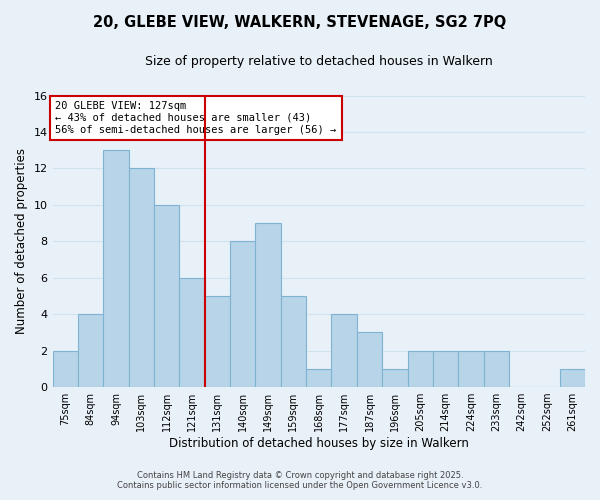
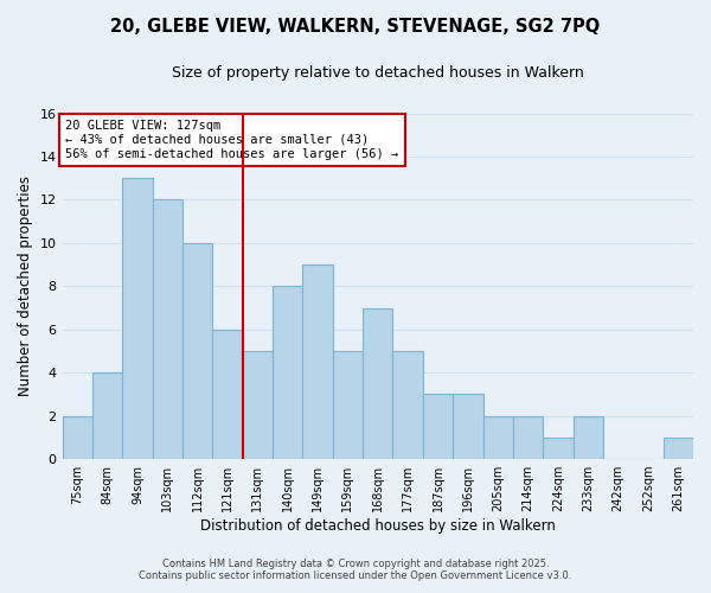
168sqm: 1 -> 7
177sqm: 4 -> 5
196sqm: 1 -> 3
224sqm: 2 -> 1
